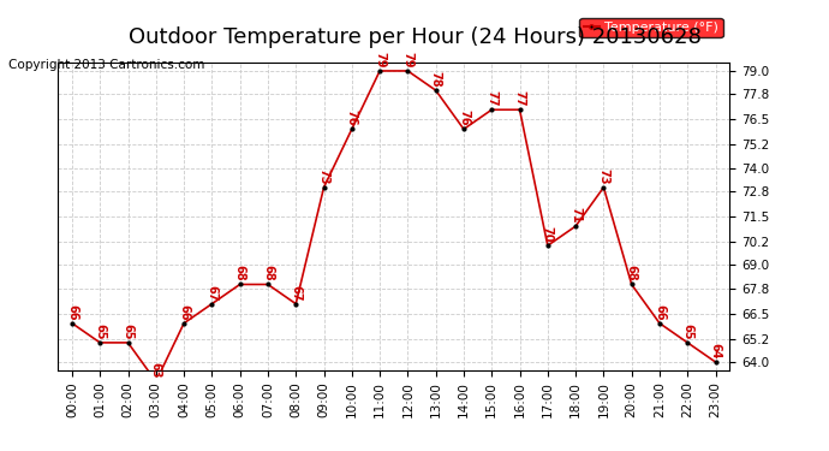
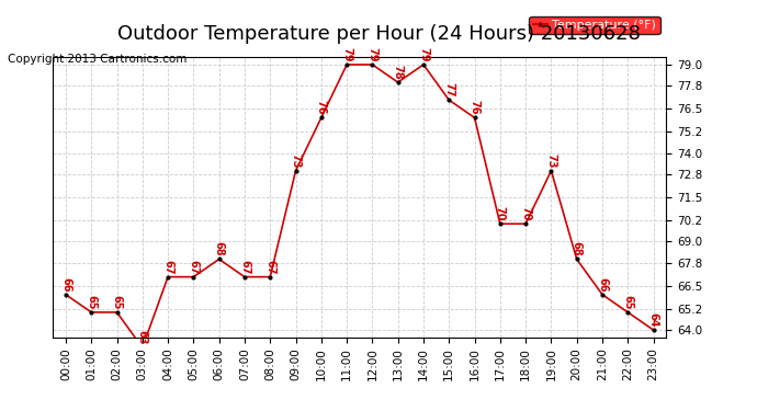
04:00: 66 -> 67
07:00: 68 -> 67
14:00: 76 -> 79
16:00: 77 -> 76
18:00: 71 -> 70
